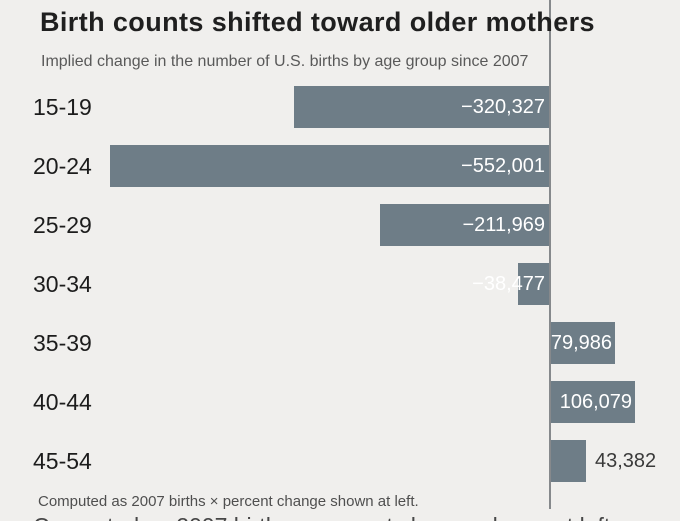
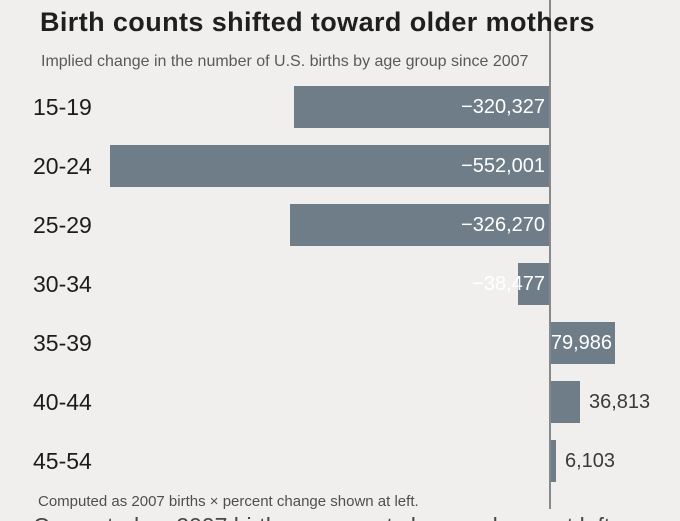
25-29: −211,969 -> −326,270
40-44: 106,079 -> 36,813
45-54: 43,382 -> 6,103
